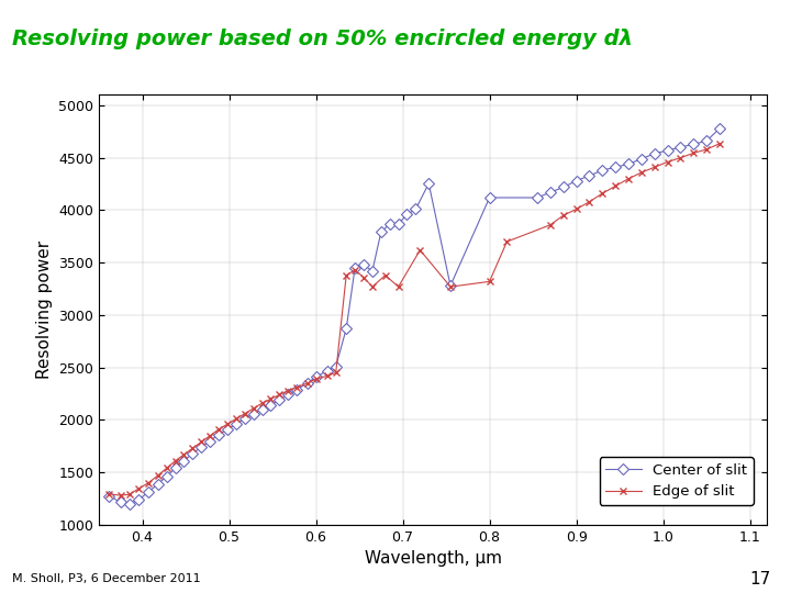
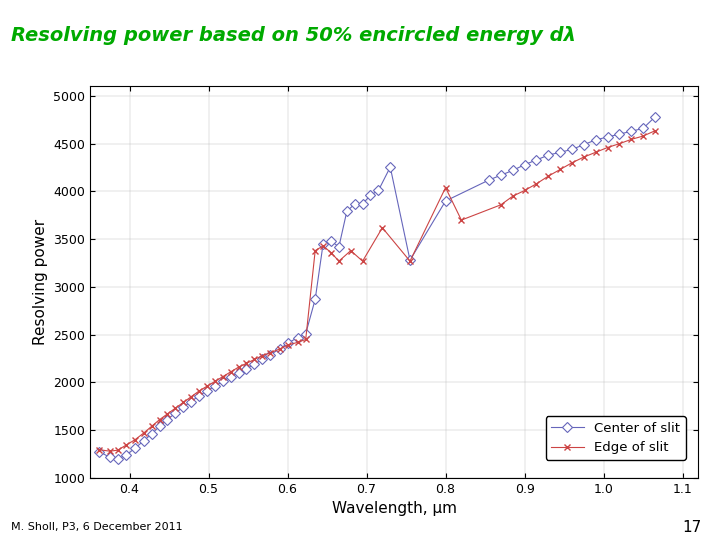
Center of slit/0.8: 4120 -> 3900
Edge of slit/0.8: 3320 -> 4040
